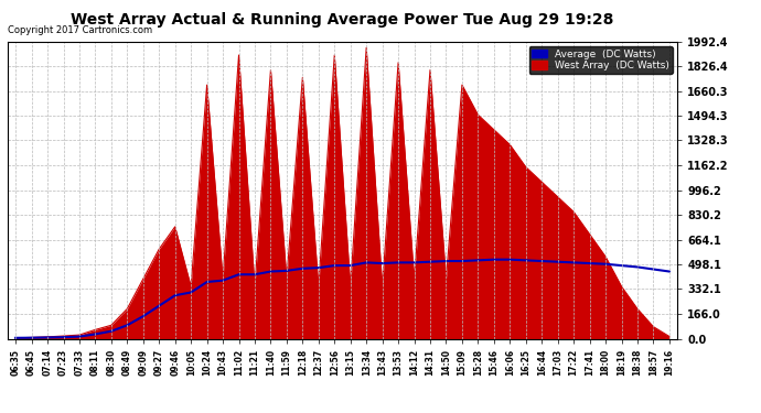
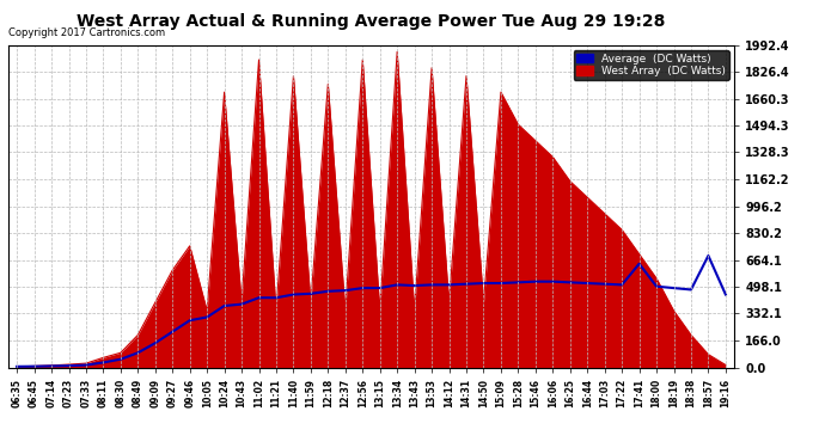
Average (DC Watts)/17:41: 500 -> 640
Average (DC Watts)/18:57: 460 -> 690
